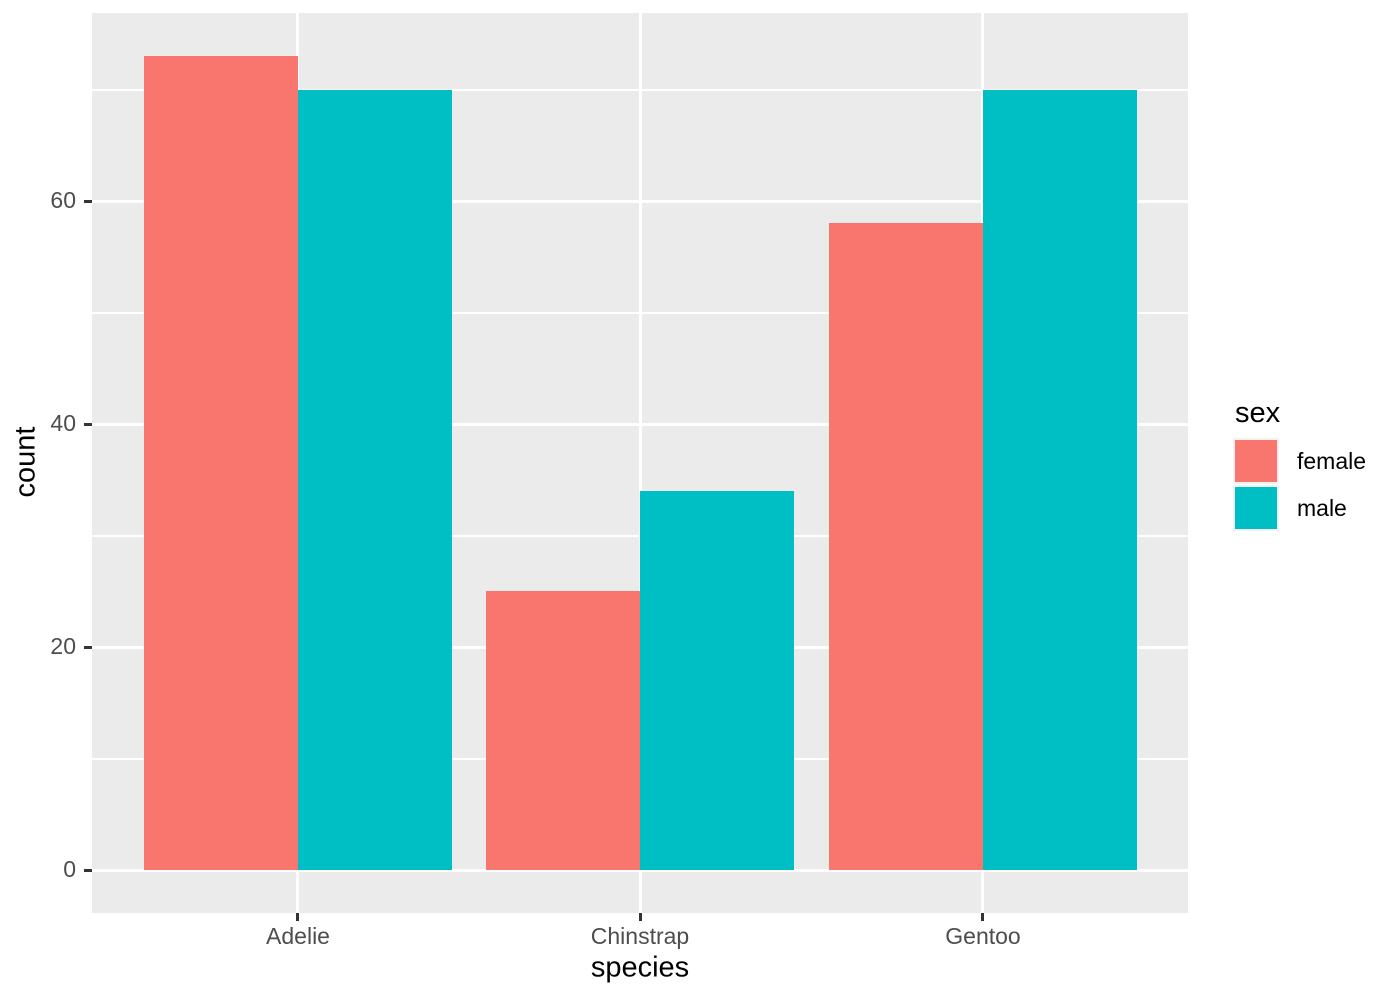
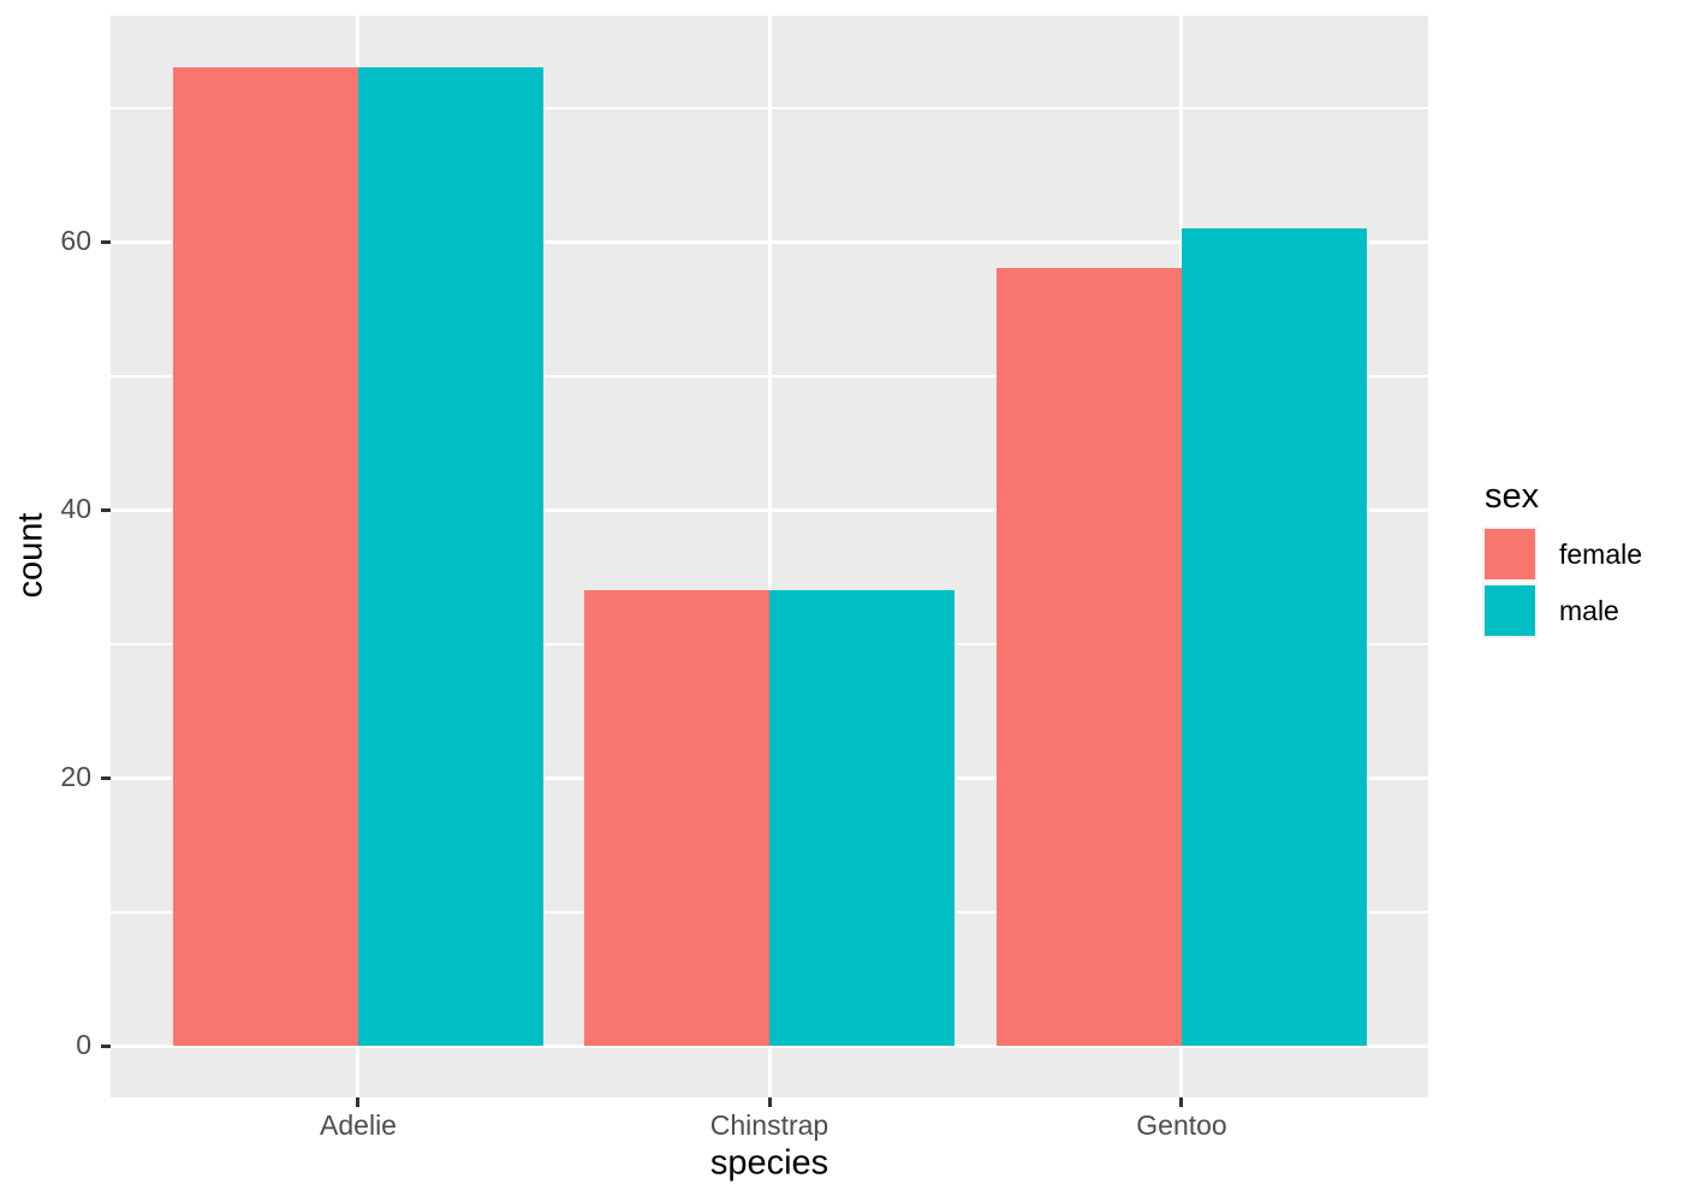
male/Adelie: 70 -> 73
female/Chinstrap: 25 -> 34
male/Gentoo: 70 -> 61
